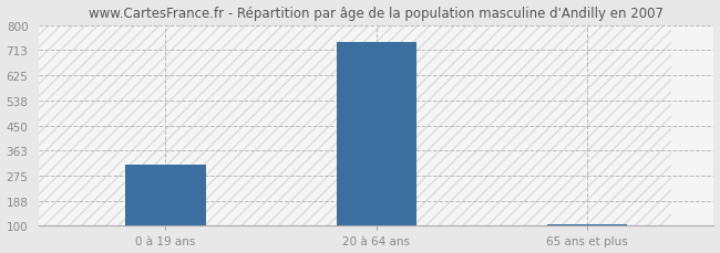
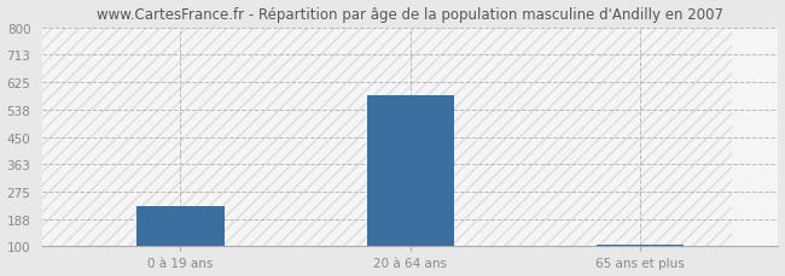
0 à 19 ans: 313 -> 230
20 à 64 ans: 740 -> 585
